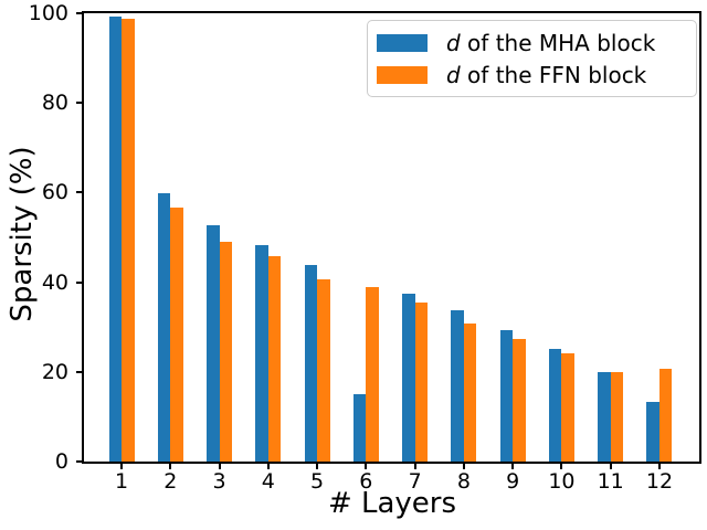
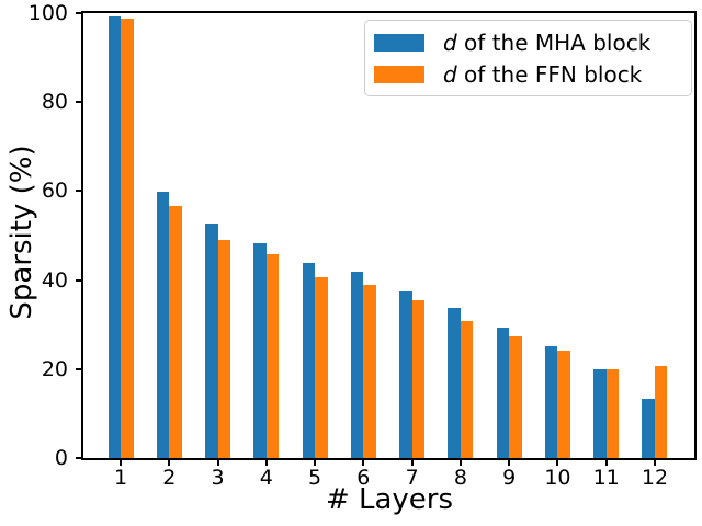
d of the MHA block/6: 15 -> 42
